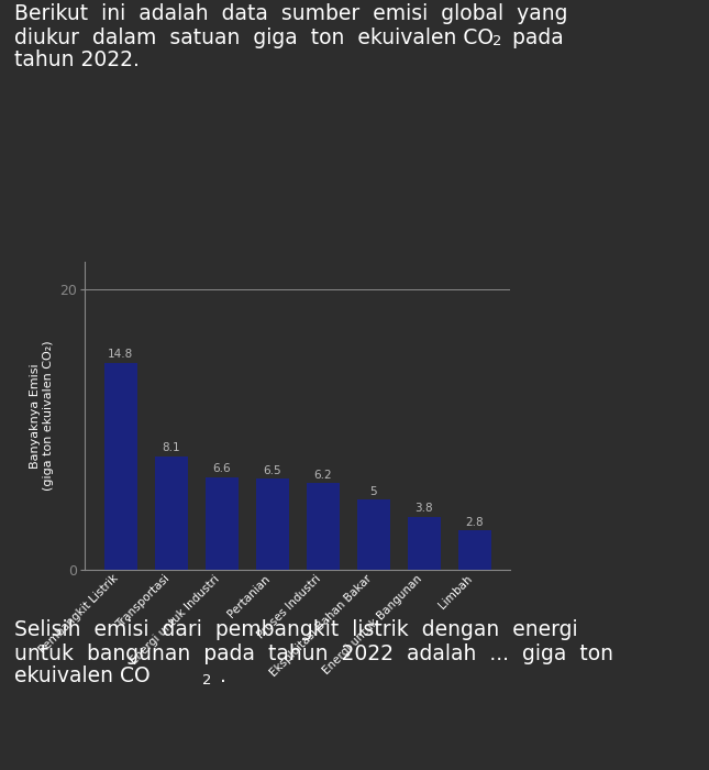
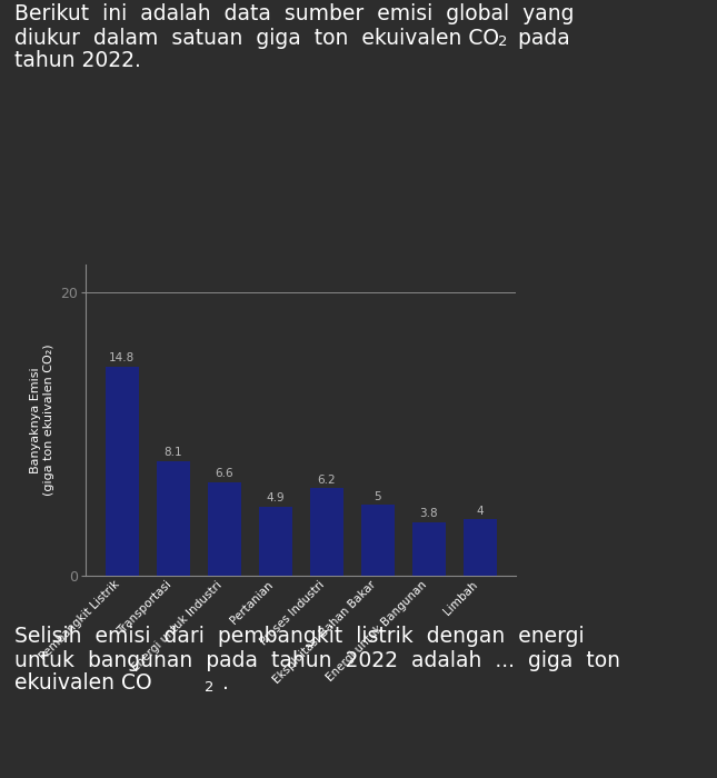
Pertanian: 6.5 -> 4.9
Limbah: 2.8 -> 4
